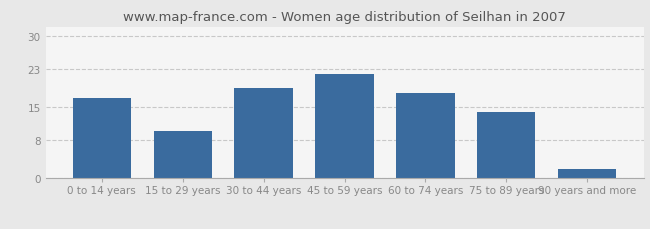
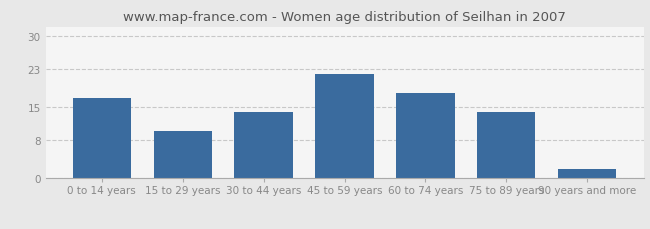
30 to 44 years: 19 -> 14
